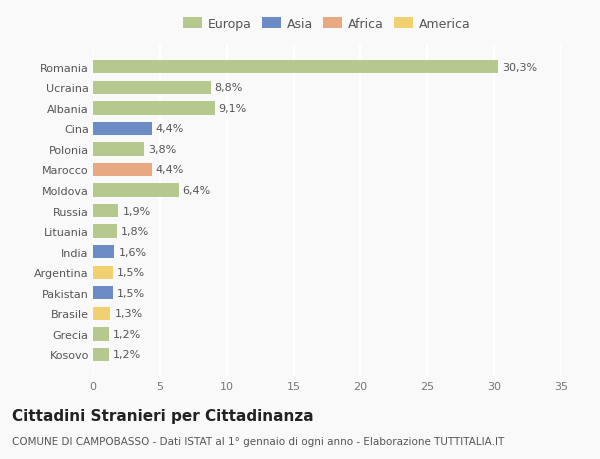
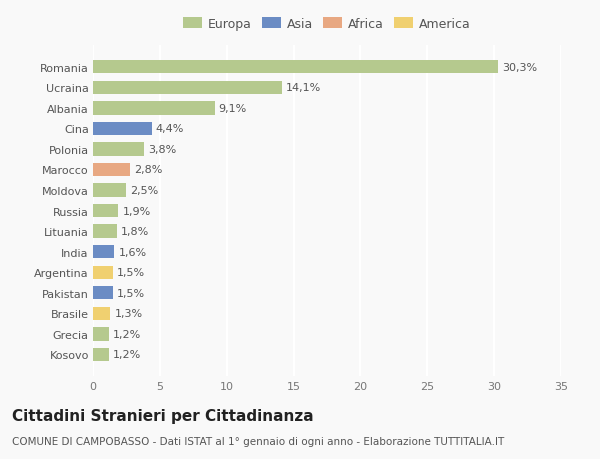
Ucraina: 8,8% -> 14,1%
Marocco: 4,4% -> 2,8%
Moldova: 6,4% -> 2,5%
